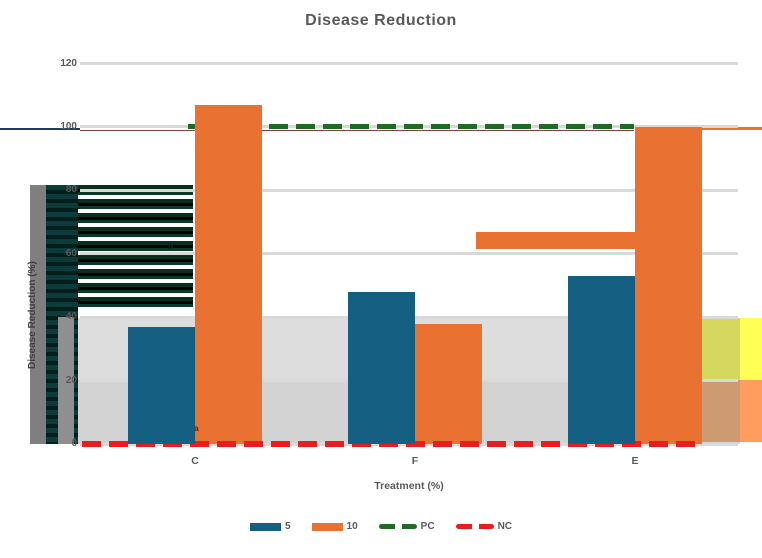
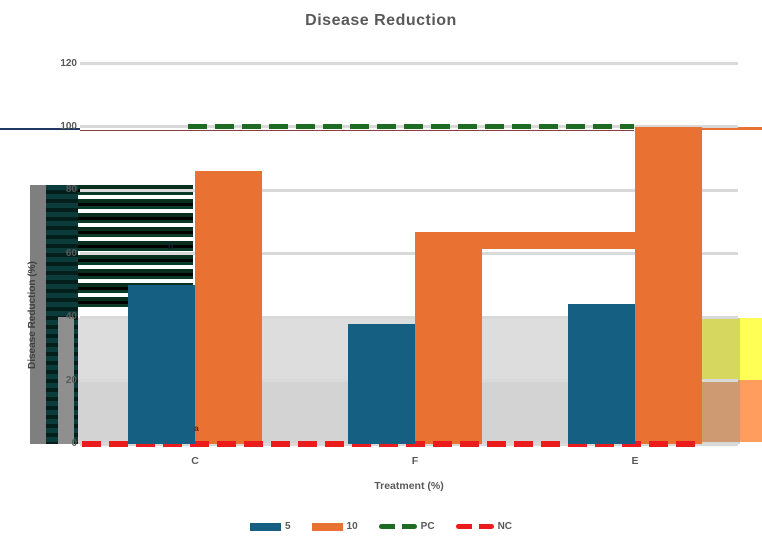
5/C: 37 -> 50
10/C: 107 -> 86
5/F: 48 -> 38
10/F: 38 -> 67
5/E: 53 -> 44
